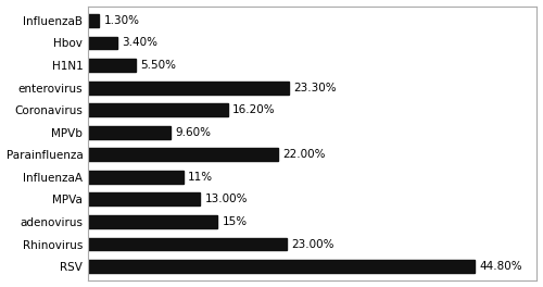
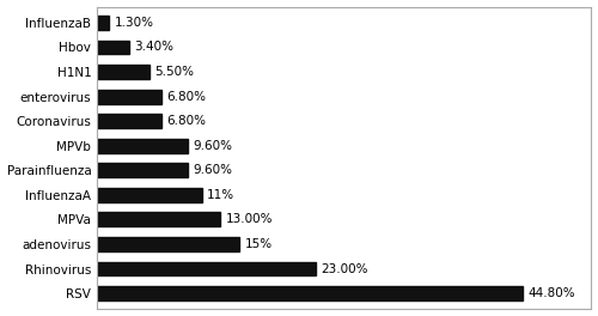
enterovirus: 23.30% -> 6.80%
Coronavirus: 16.20% -> 6.80%
Parainfluenza: 22.00% -> 9.60%
